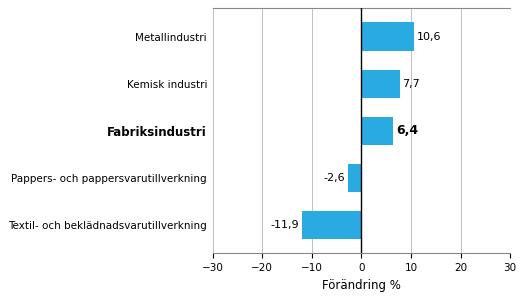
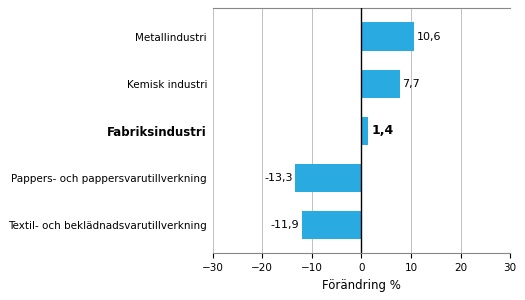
Fabriksindustri: 6,4 -> 1,4
Pappers- och pappersvarutillverkning: -2,6 -> -13,3
